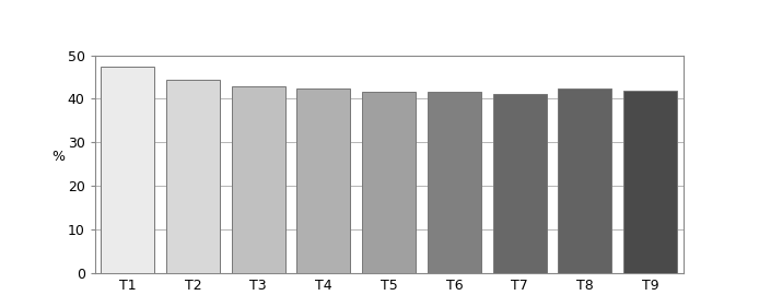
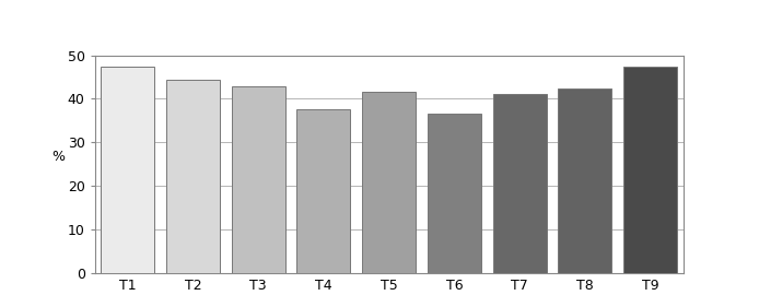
T4: 42.5 -> 37.5
T6: 41.5 -> 36.5
T9: 42.0 -> 47.5
